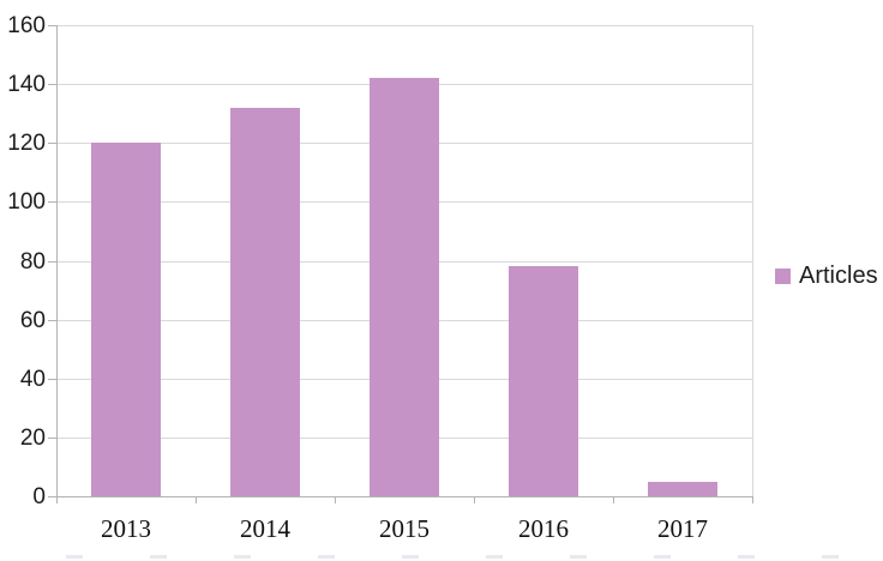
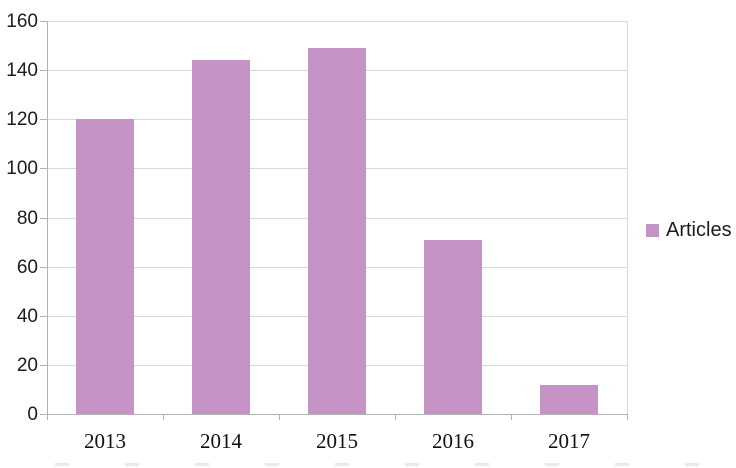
2014: 132 -> 144
2015: 142 -> 149
2016: 78 -> 71
2017: 5 -> 12
